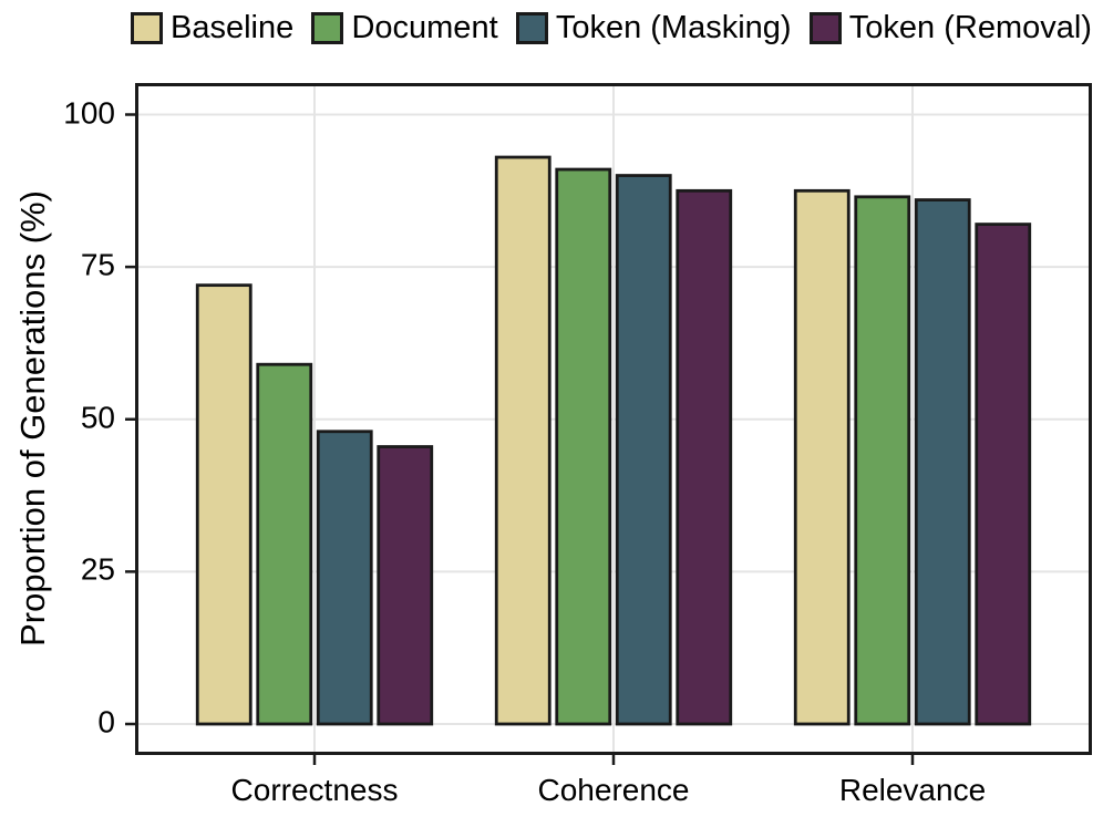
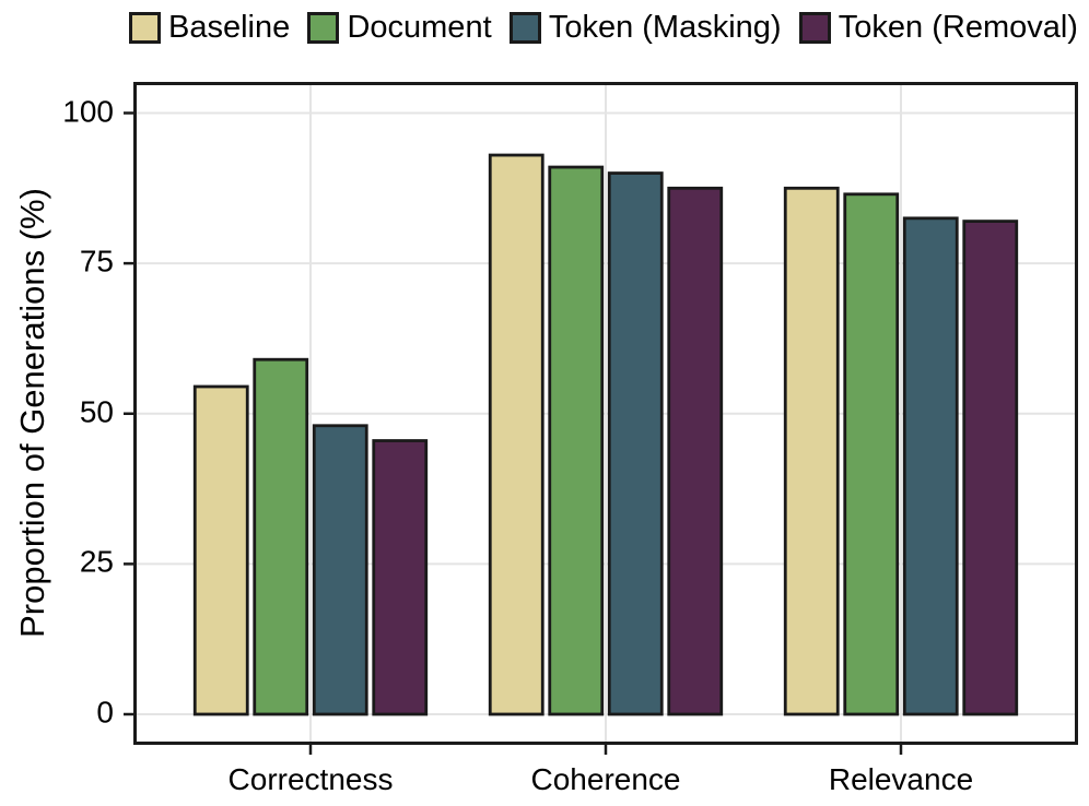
Baseline/Correctness: 72 -> 54
Token (Masking)/Relevance: 86 -> 82
